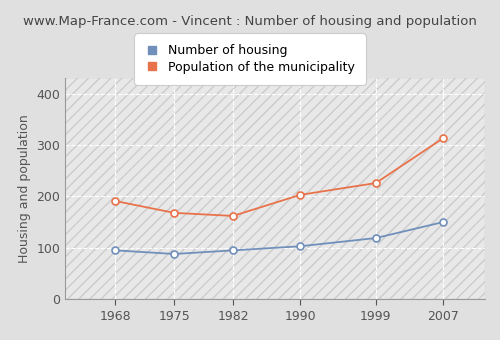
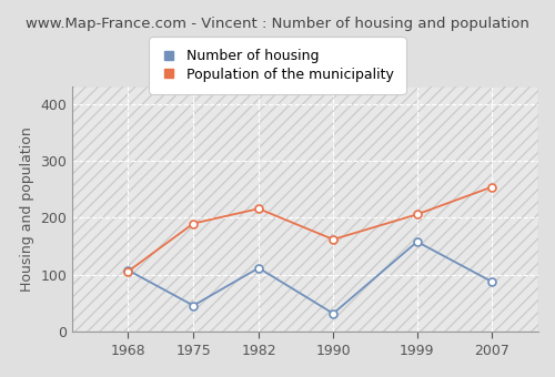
Number of housing/1968: 95 -> 108
Population of the municipality/1968: 191 -> 106
Number of housing/1975: 88 -> 46
Population of the municipality/1975: 168 -> 190
Number of housing/1982: 95 -> 112
Population of the municipality/1982: 162 -> 216
Number of housing/1990: 103 -> 32
Population of the municipality/1990: 203 -> 162
Number of housing/1999: 119 -> 158
Population of the municipality/1999: 226 -> 206
Number of housing/2007: 150 -> 88
Population of the municipality/2007: 313 -> 254
